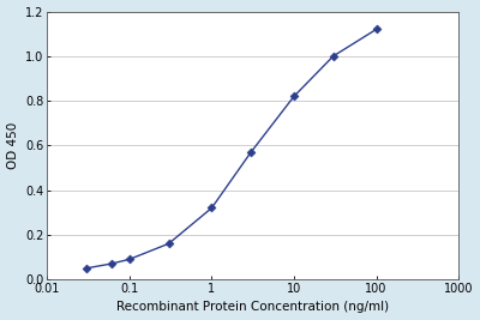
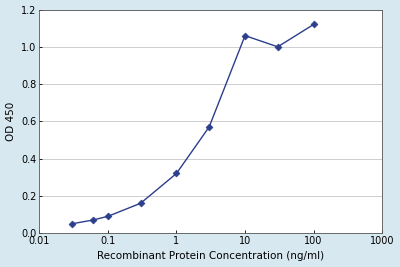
10: 0.82 -> 1.06
